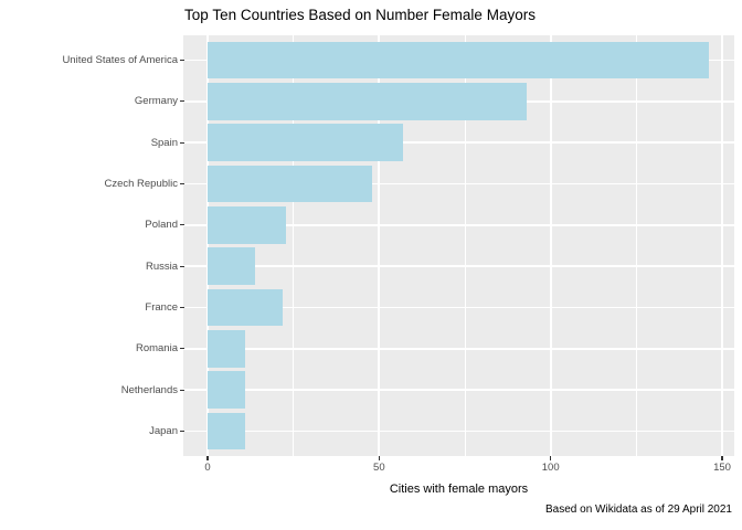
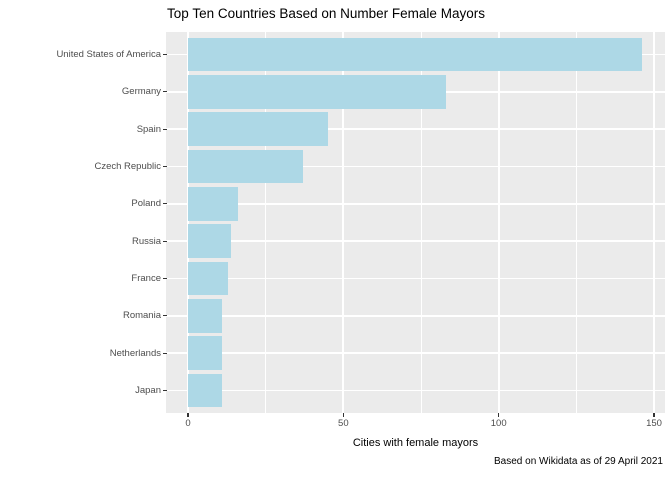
Germany: 93 -> 83
Spain: 57 -> 45
Czech Republic: 48 -> 37
Poland: 23 -> 16
France: 22 -> 13
